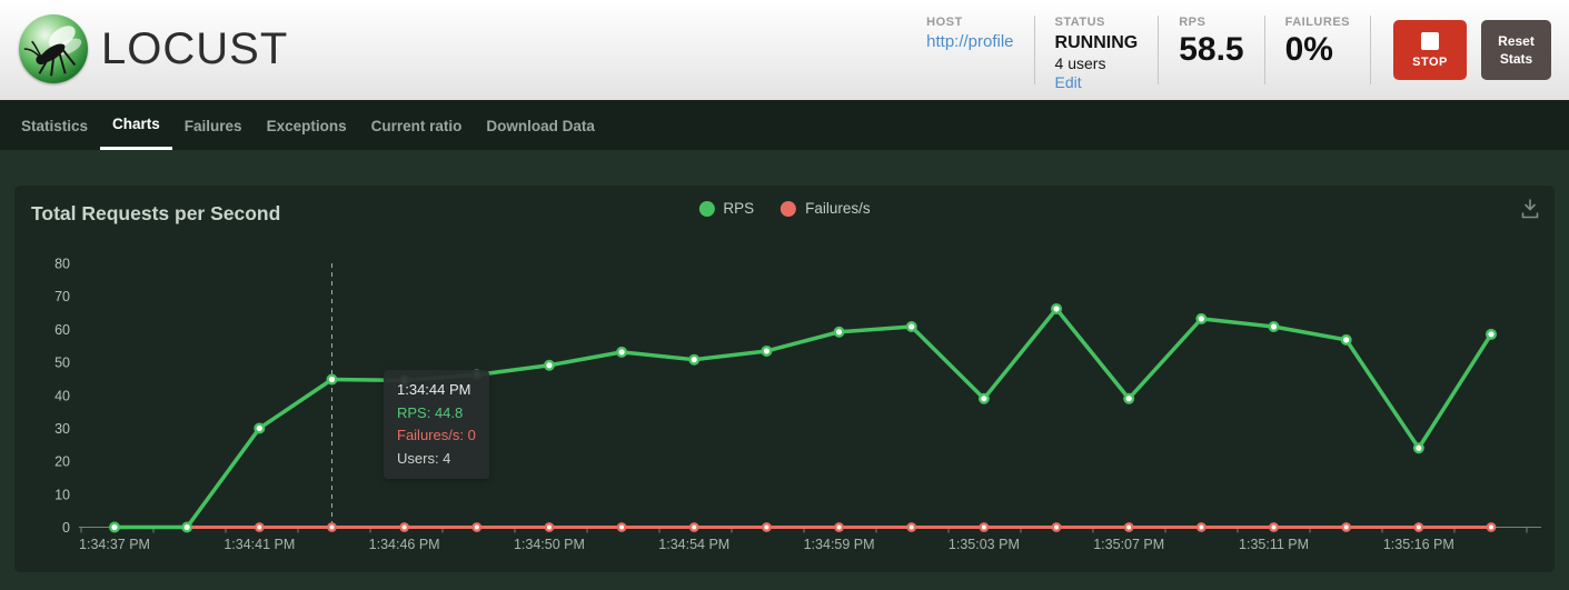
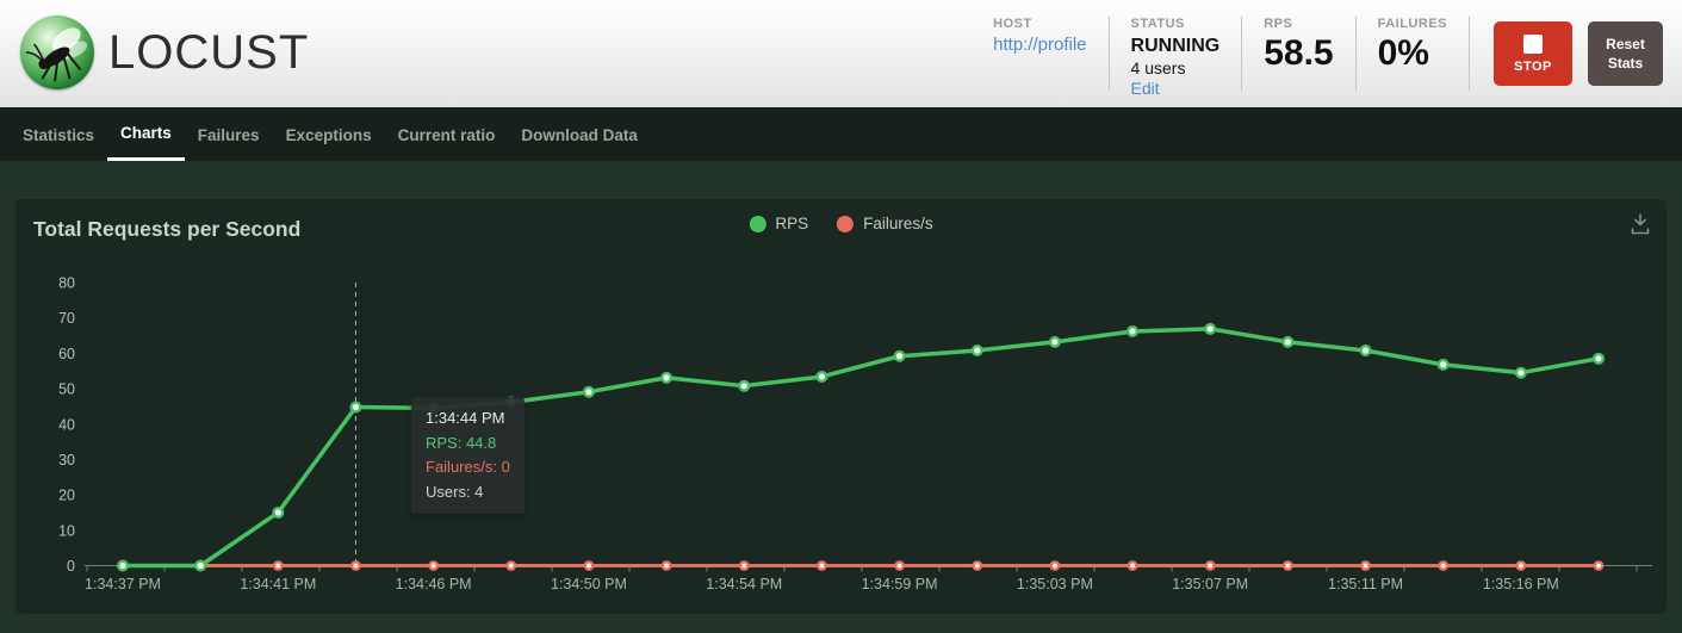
RPS/1:34:41 PM: 30 -> 15
RPS/1:35:03 PM: 39 -> 63
RPS/1:35:07 PM: 39 -> 67
RPS/1:35:16 PM: 24 -> 54
